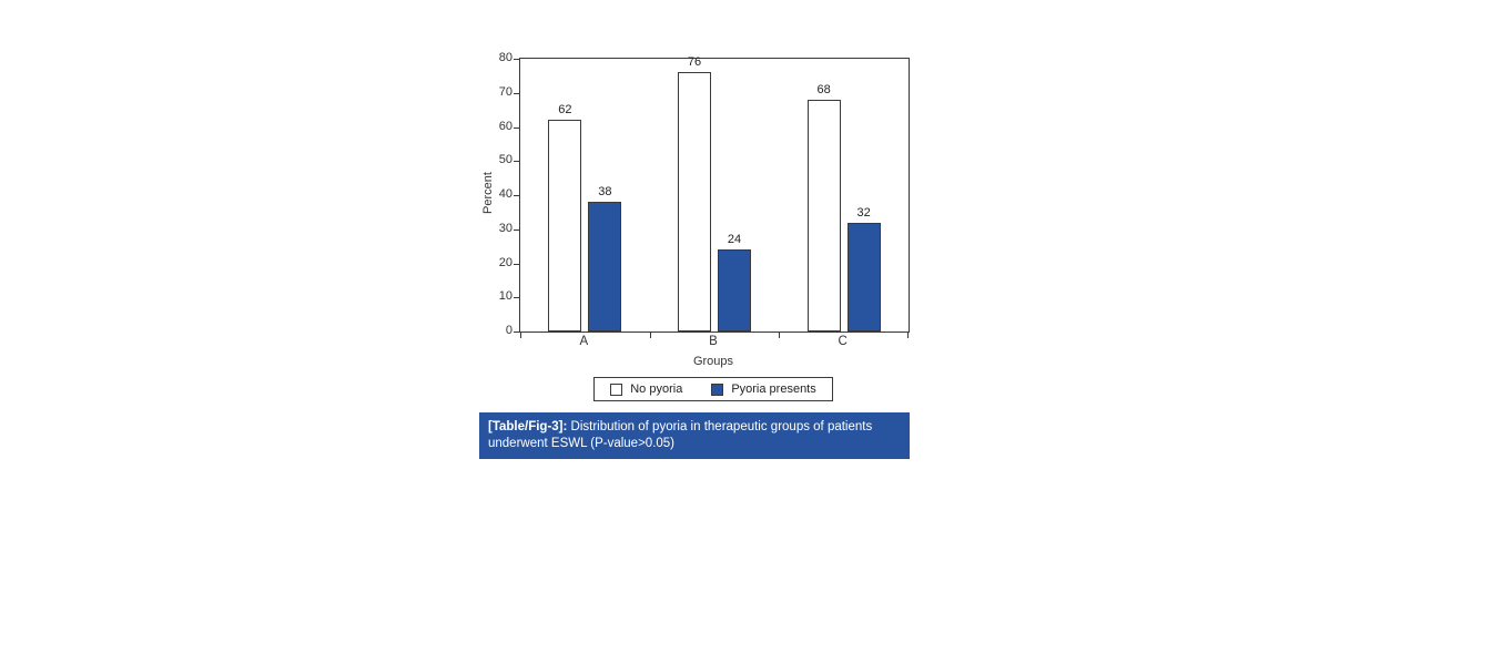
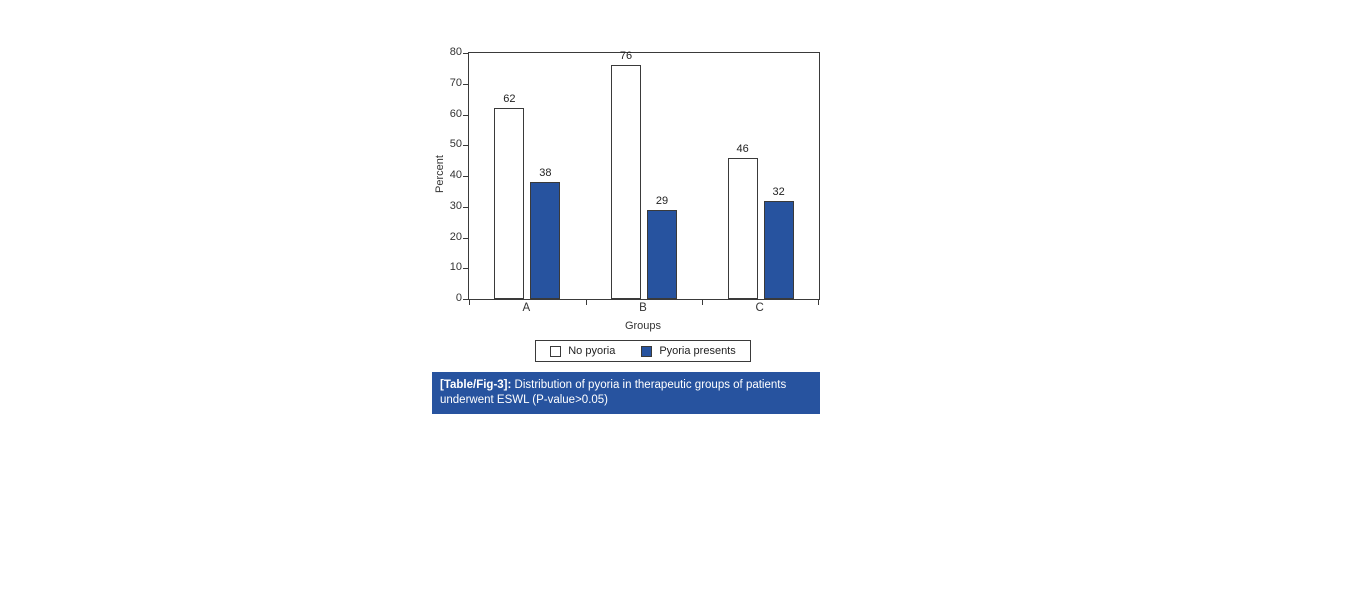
Pyoria presents/B: 24 -> 29
No pyoria/C: 68 -> 46
